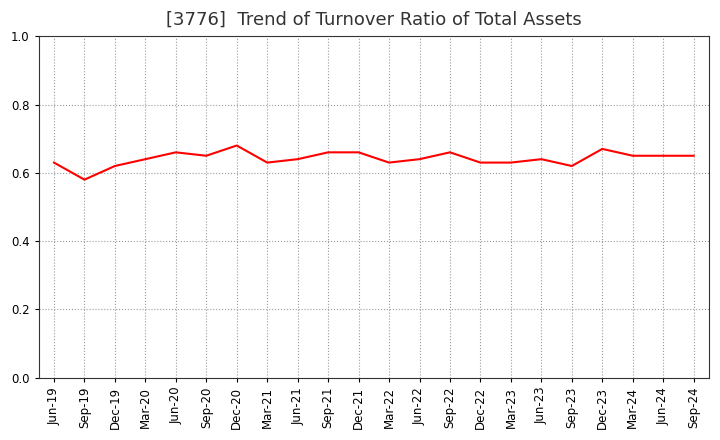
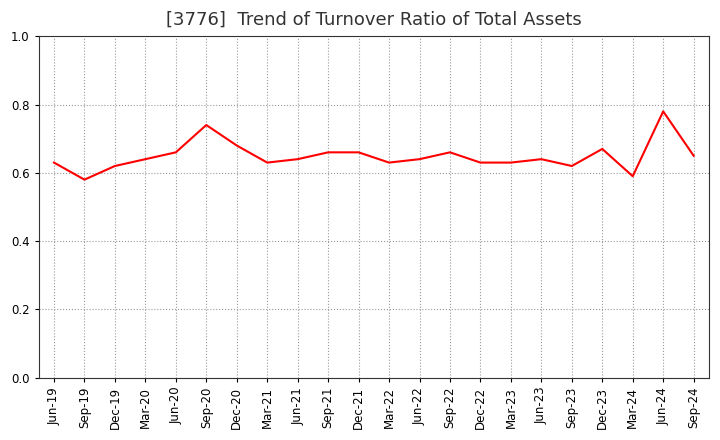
Sep-20: 0.65 -> 0.74
Mar-24: 0.65 -> 0.59
Jun-24: 0.65 -> 0.78
